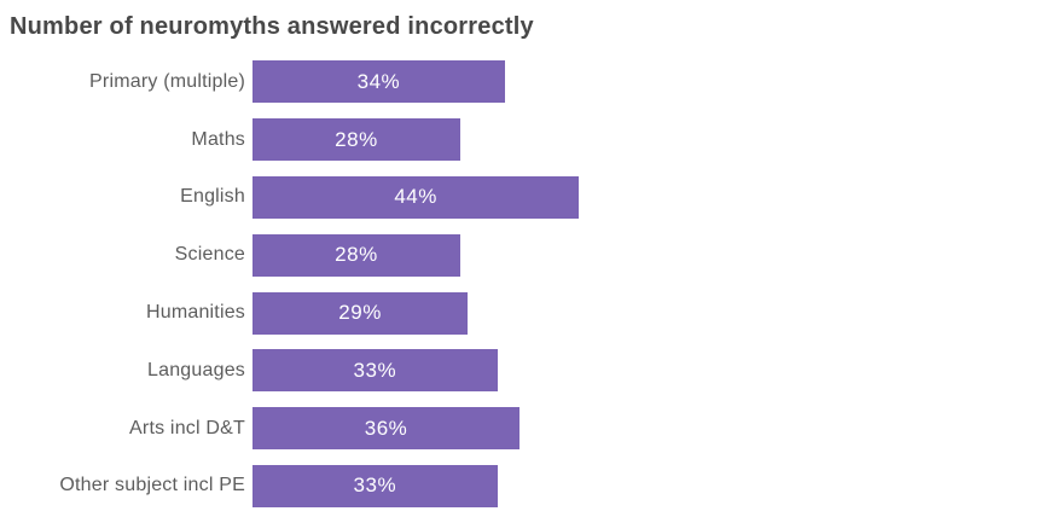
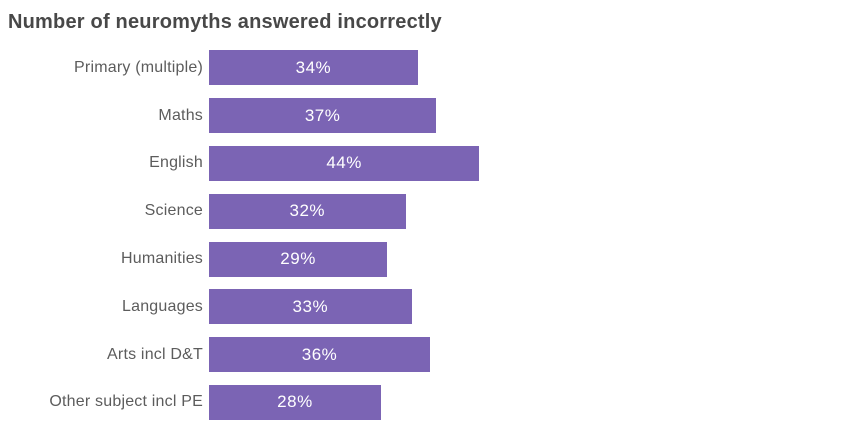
Maths: 28% -> 37%
Science: 28% -> 32%
Other subject incl PE: 33% -> 28%
